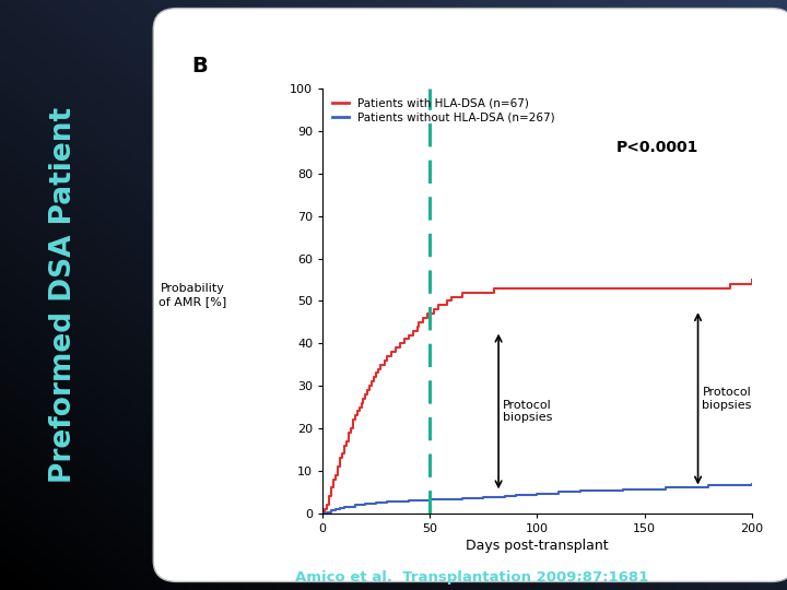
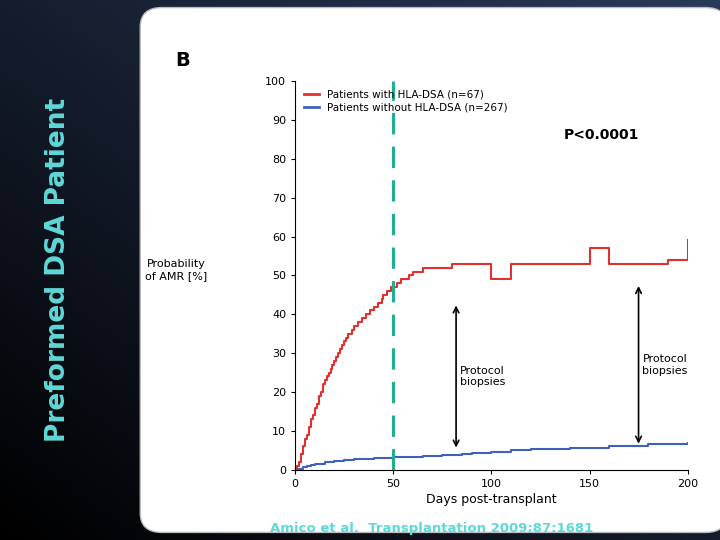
Patients with HLA-DSA (n=67)/100: 53 -> 49
Patients with HLA-DSA (n=67)/150: 53 -> 57
Patients with HLA-DSA (n=67)/200: 55 -> 59
